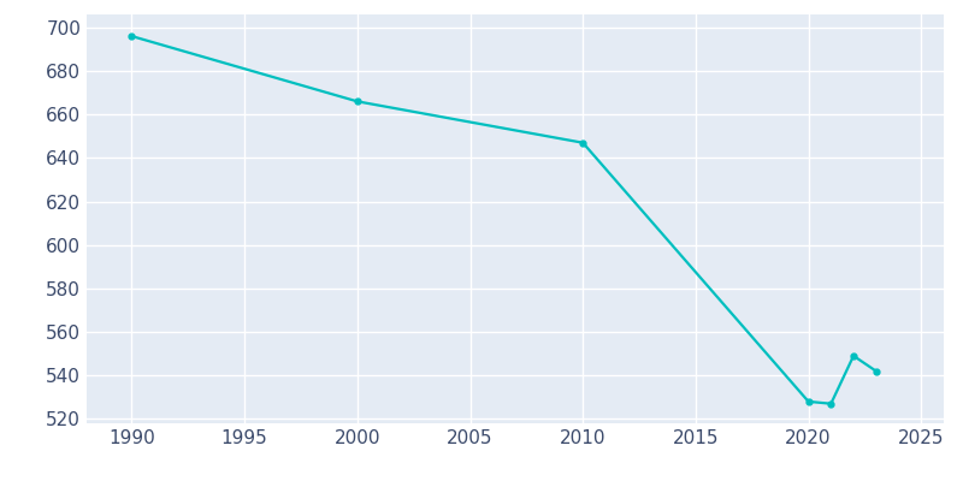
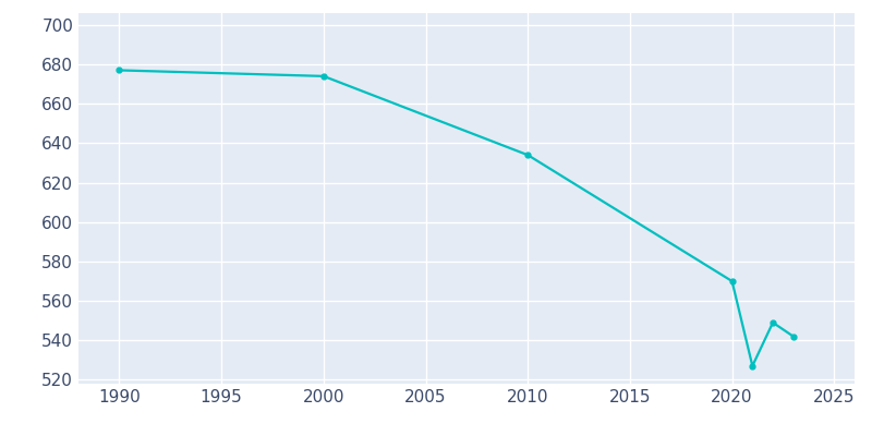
1990: 696 -> 677
2000: 666 -> 674
2010: 647 -> 634
2020: 528 -> 570
